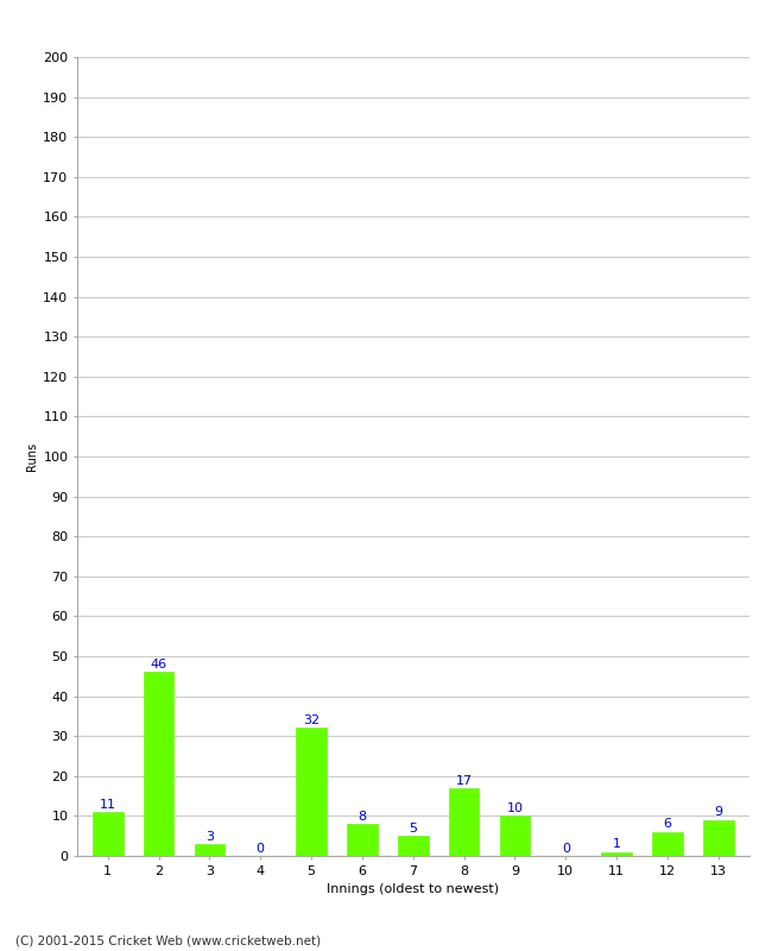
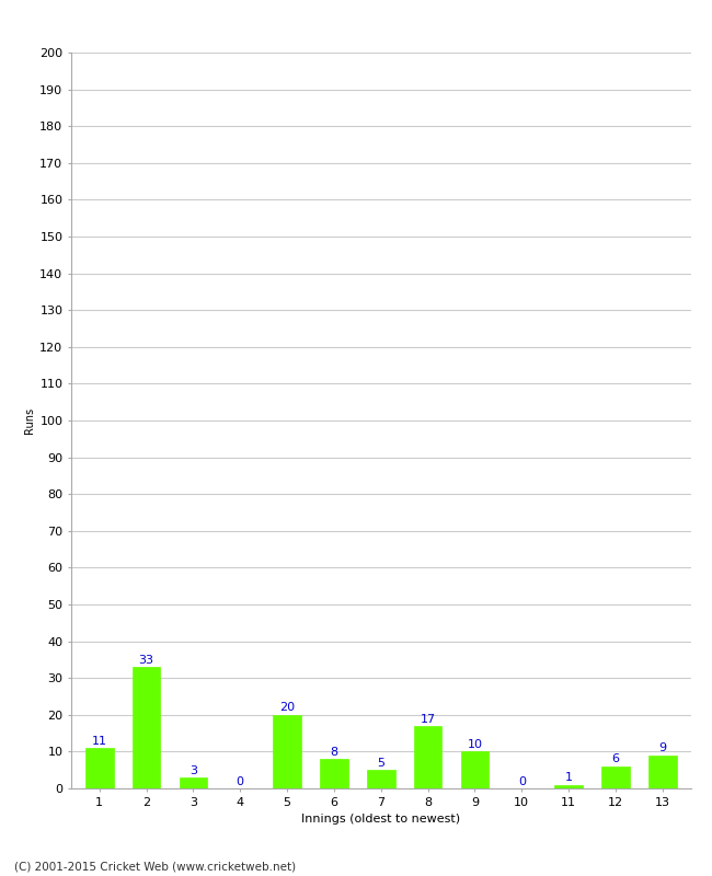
2: 46 -> 33
5: 32 -> 20
